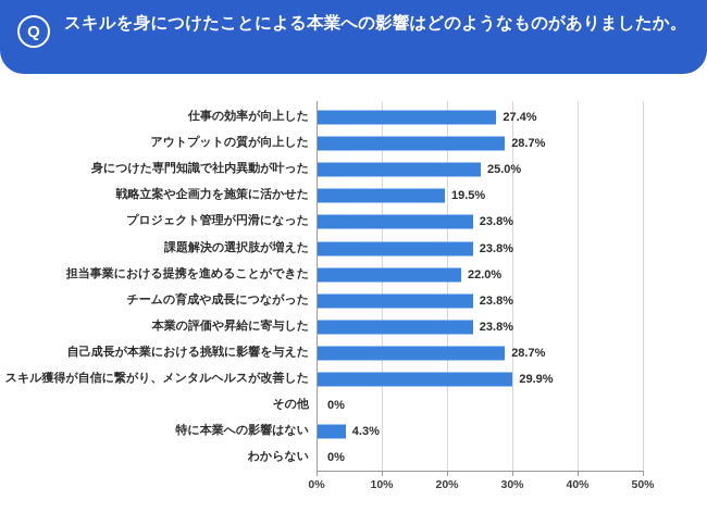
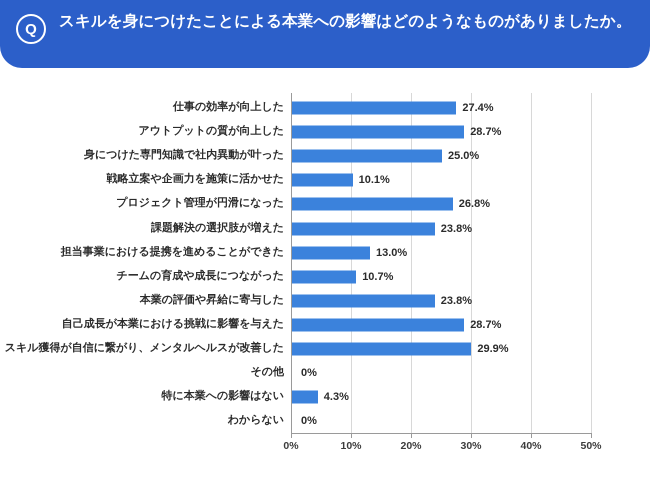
戦略立案や企画力を施策に活かせた: 19.5% -> 10.1%
プロジェクト管理が円滑になった: 23.8% -> 26.8%
担当事業における提携を進めることができた: 22.0% -> 13.0%
チームの育成や成長につながった: 23.8% -> 10.7%
